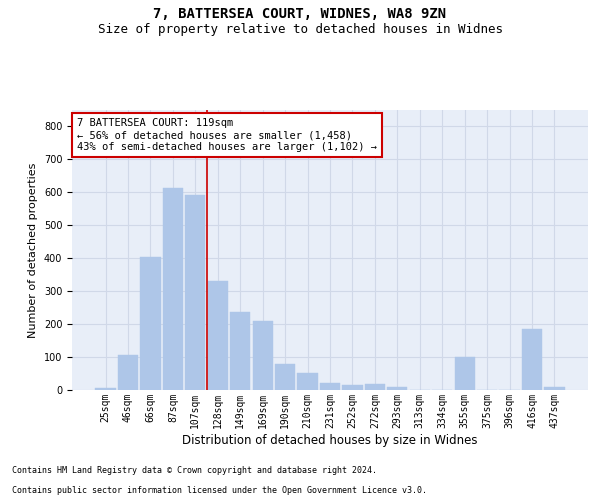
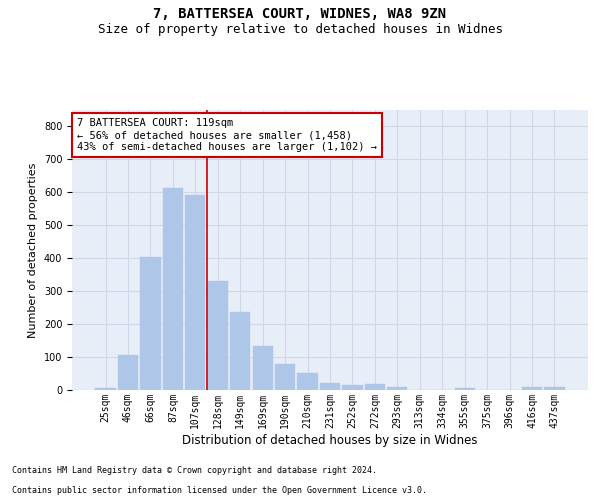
169sqm: 210 -> 133
355sqm: 100 -> 5
416sqm: 185 -> 8
